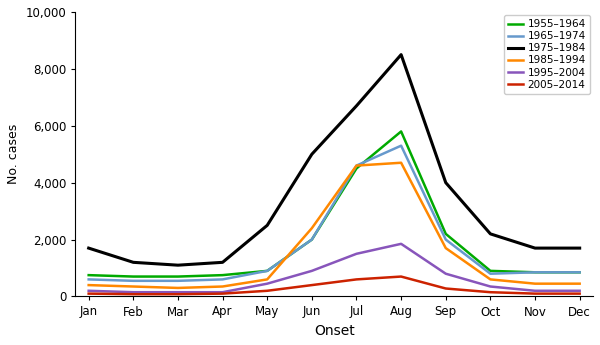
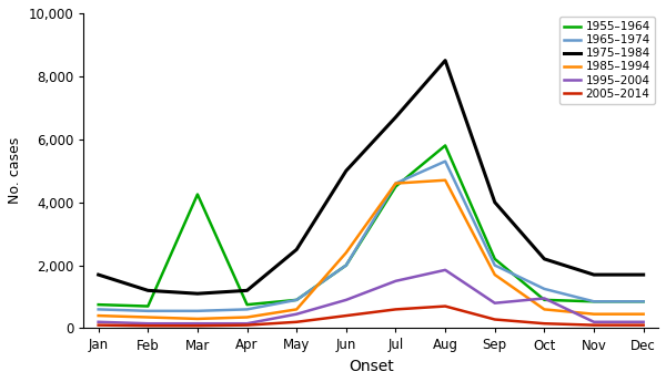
1955–1964/Mar: 700 -> 4,250
1965–1974/Oct: 800 -> 1,250
1995–2004/Oct: 350 -> 950
